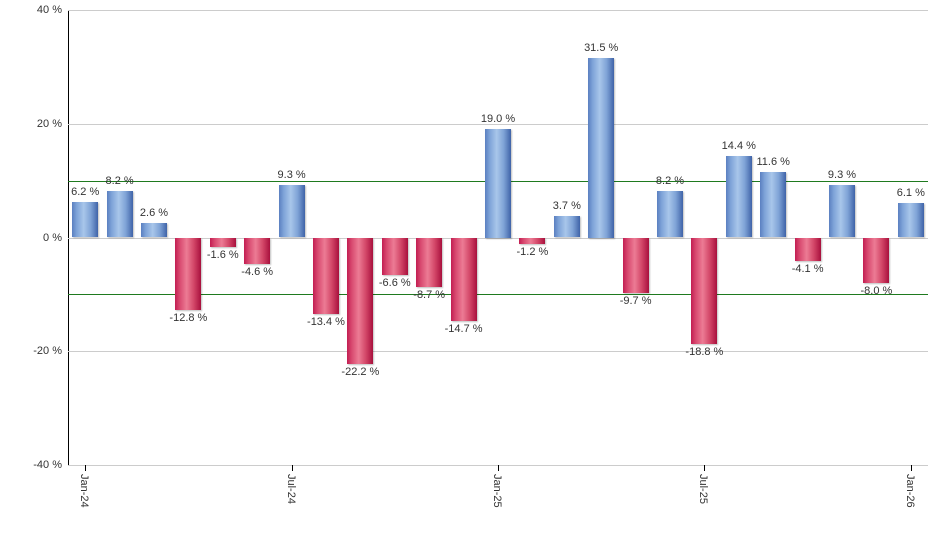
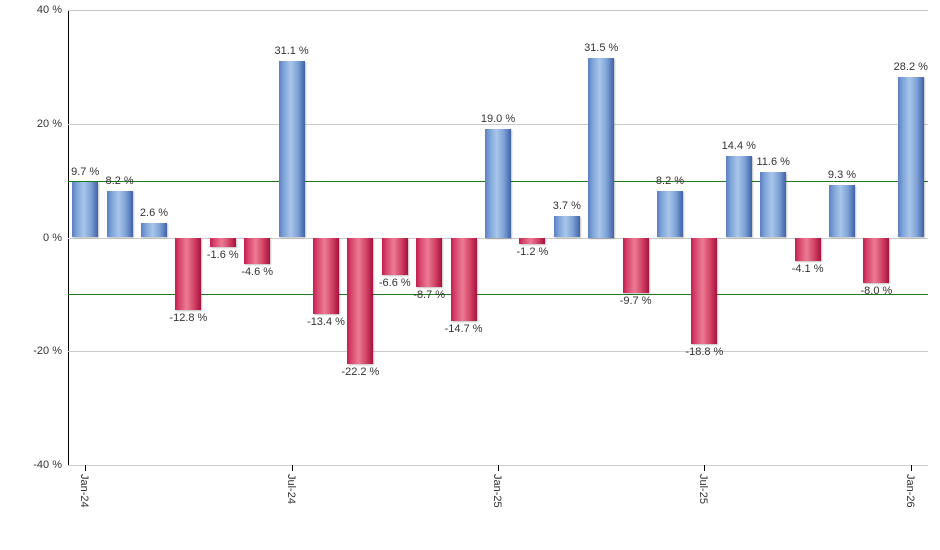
Jan-24: 6.2 -> 9.7
Jul-24: 9.3 -> 31.1
Jan-26: 6.1 -> 28.2
